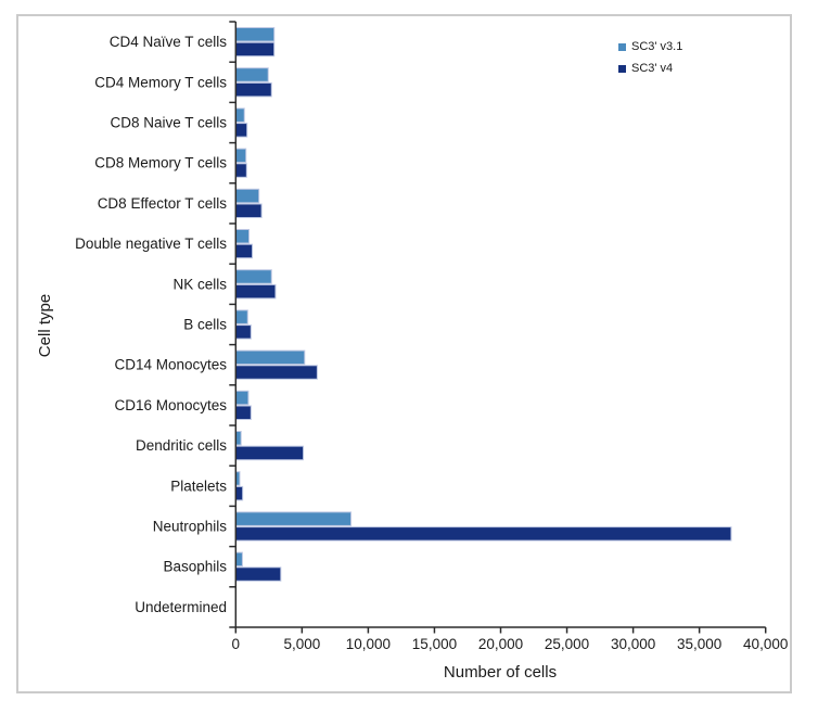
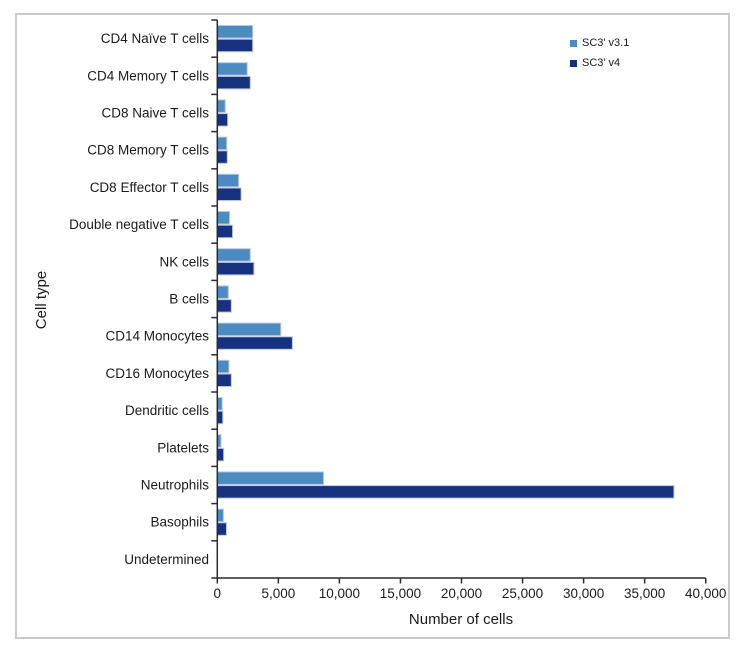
SC3' v4/Dendritic cells: 5100 -> 400
SC3' v4/Basophils: 3400 -> 800
